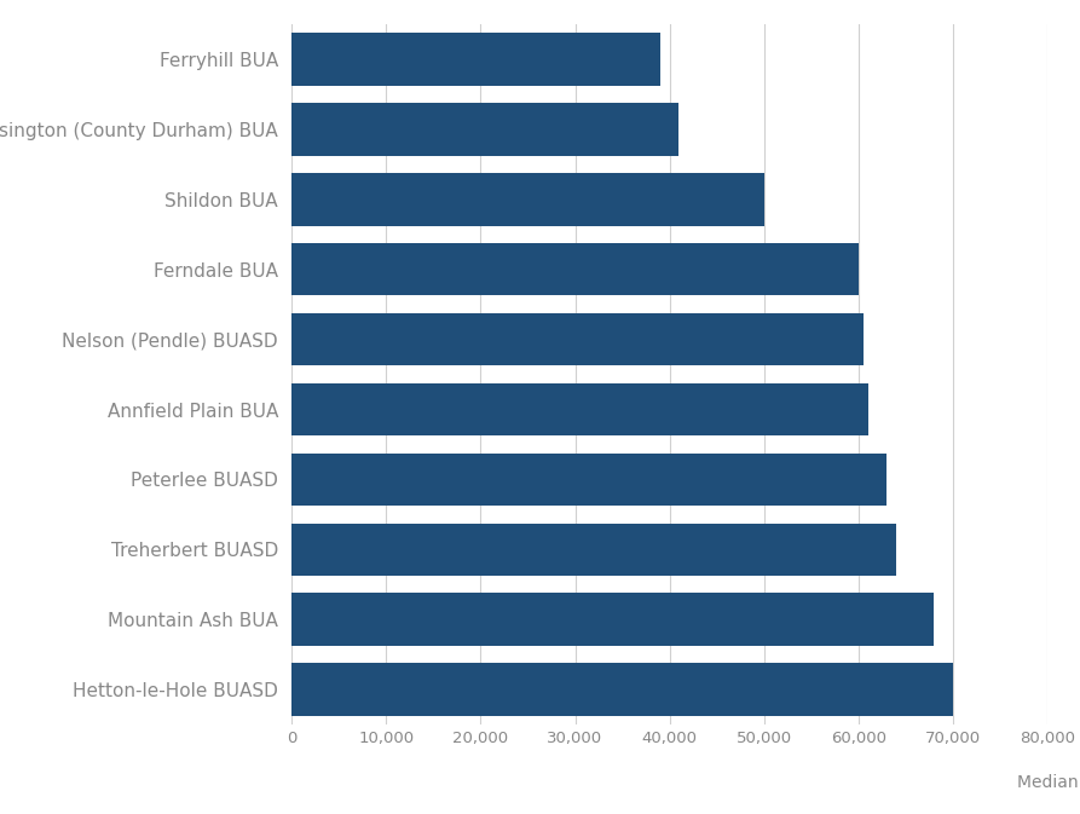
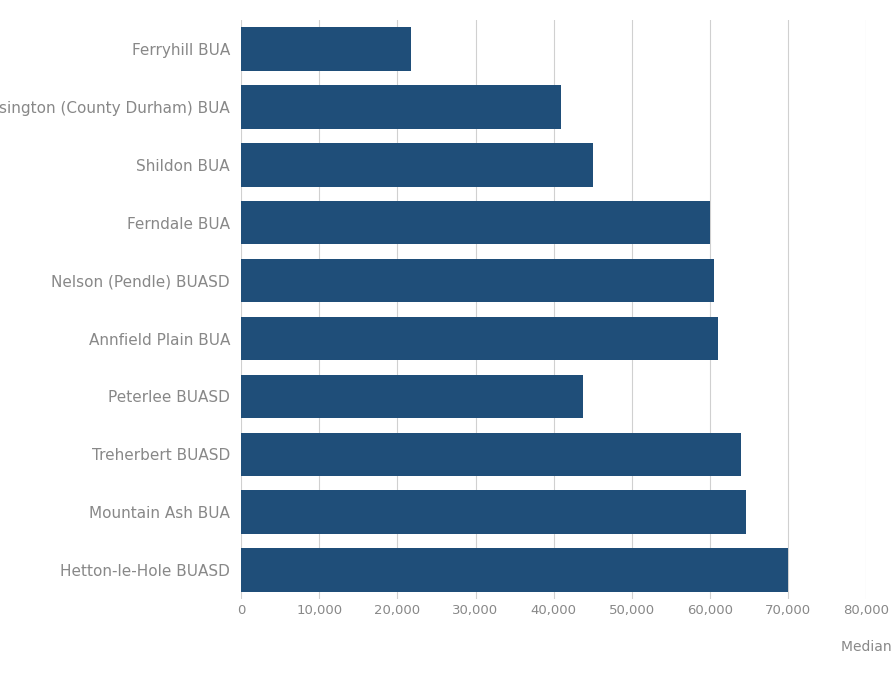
Ferryhill BUA: 39,000 -> 21,800
Shildon BUA: 50,000 -> 45,000
Peterlee BUASD: 63,000 -> 43,800
Mountain Ash BUA: 68,000 -> 64,600
